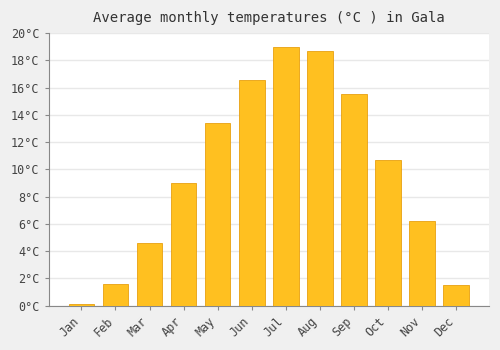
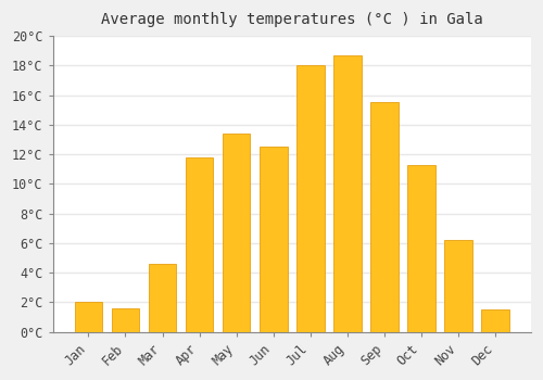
Jan: 0.1°C -> 2.0°C
Apr: 9.0°C -> 11.8°C
Jun: 16.6°C -> 12.5°C
Jul: 19.0°C -> 18.0°C
Oct: 10.7°C -> 11.3°C
